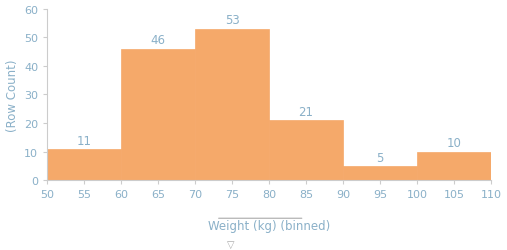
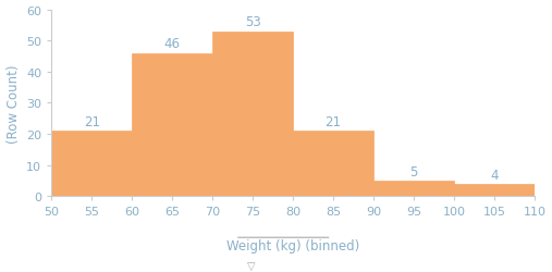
55: 11 -> 21
105: 10 -> 4
